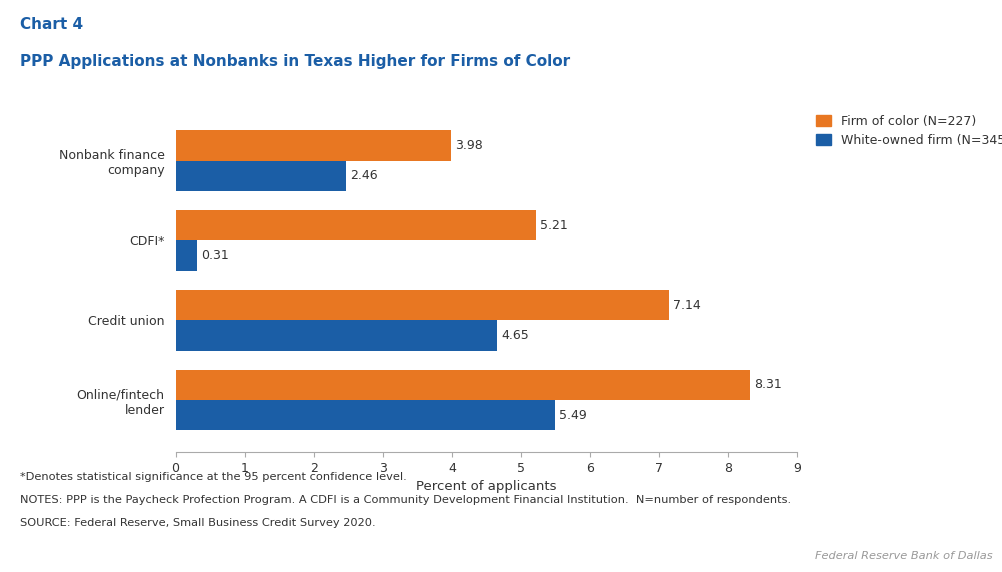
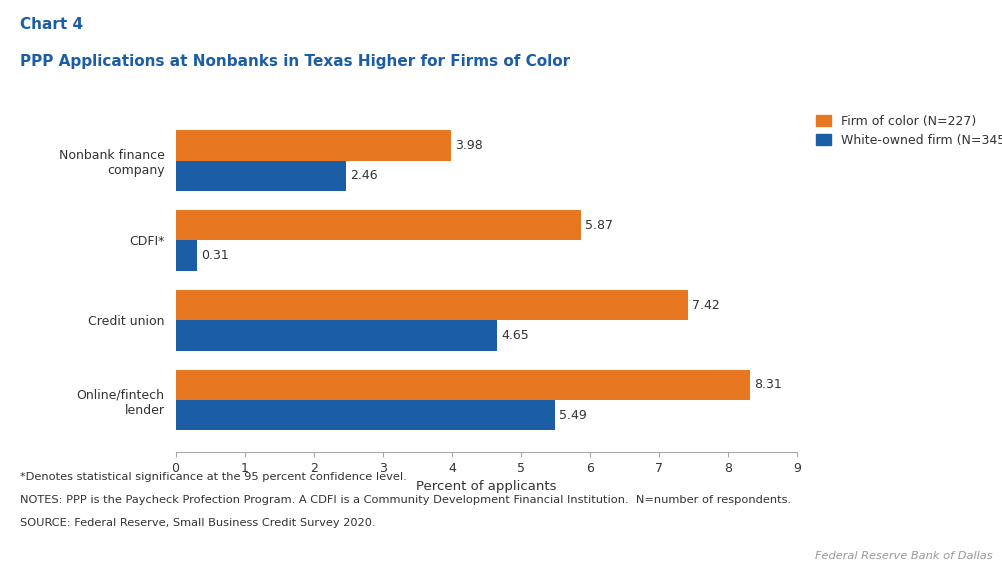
Firm of color (N=227)/CDFI*: 5.21 -> 5.87
Firm of color (N=227)/Credit union: 7.14 -> 7.42
